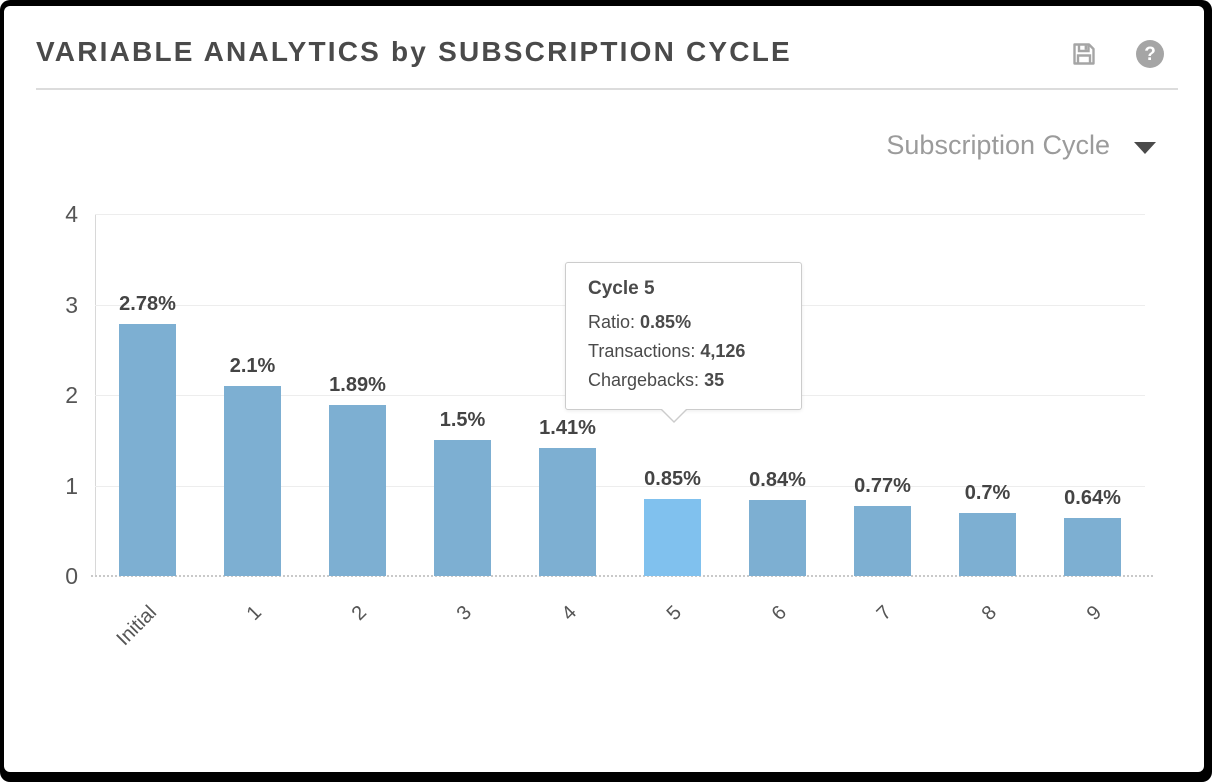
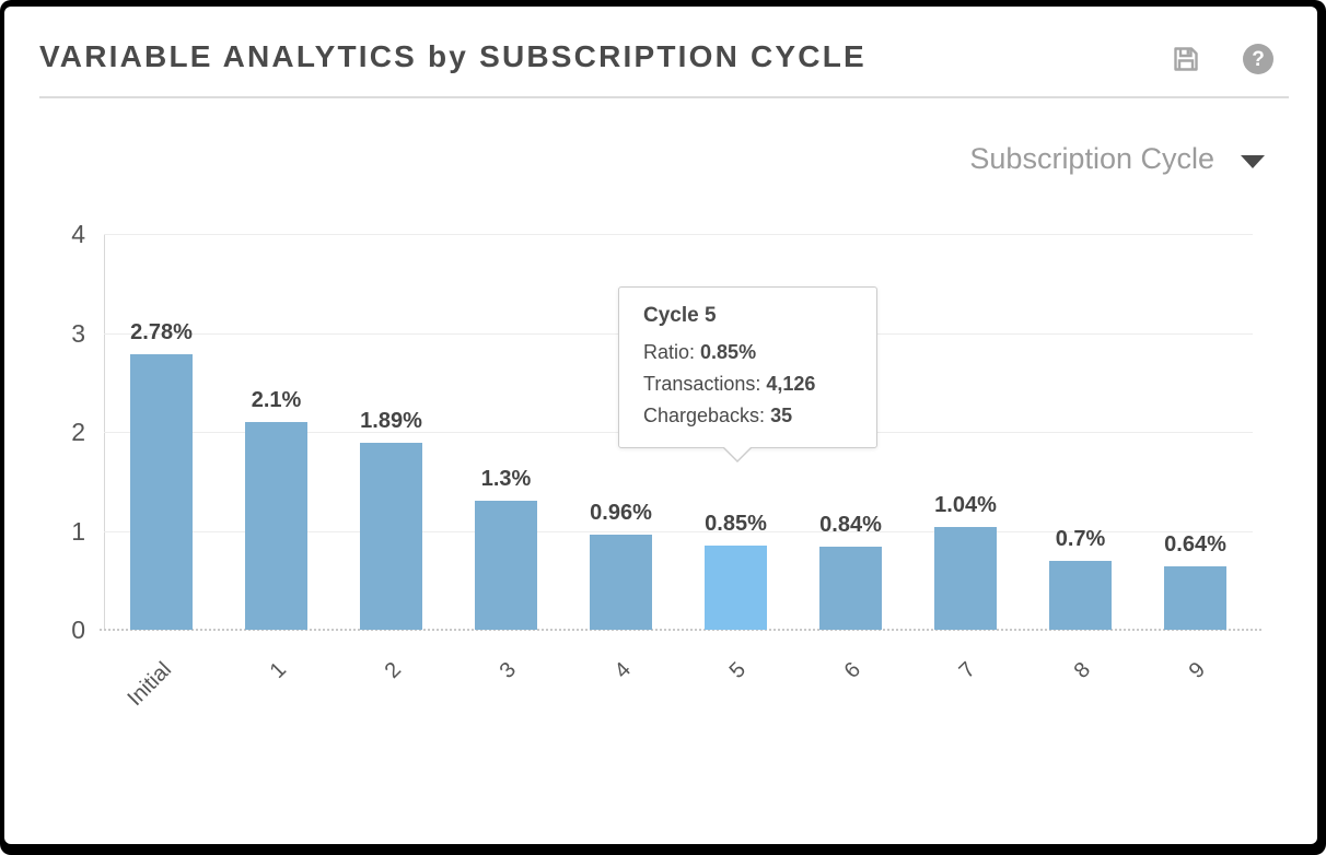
3: 1.5% -> 1.3%
4: 1.41% -> 0.96%
7: 0.77% -> 1.04%
